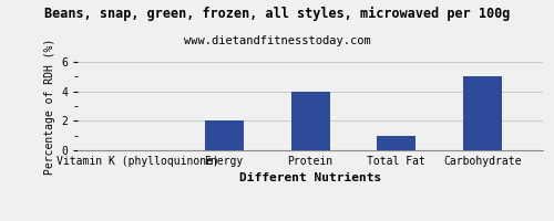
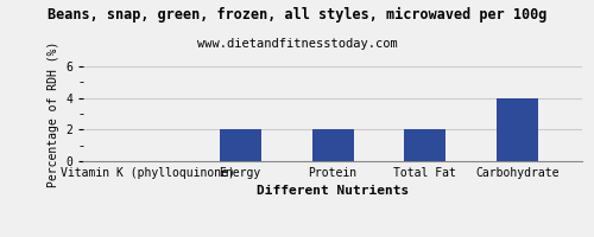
Protein: 4 -> 2
Total Fat: 1 -> 2
Carbohydrate: 5 -> 4
